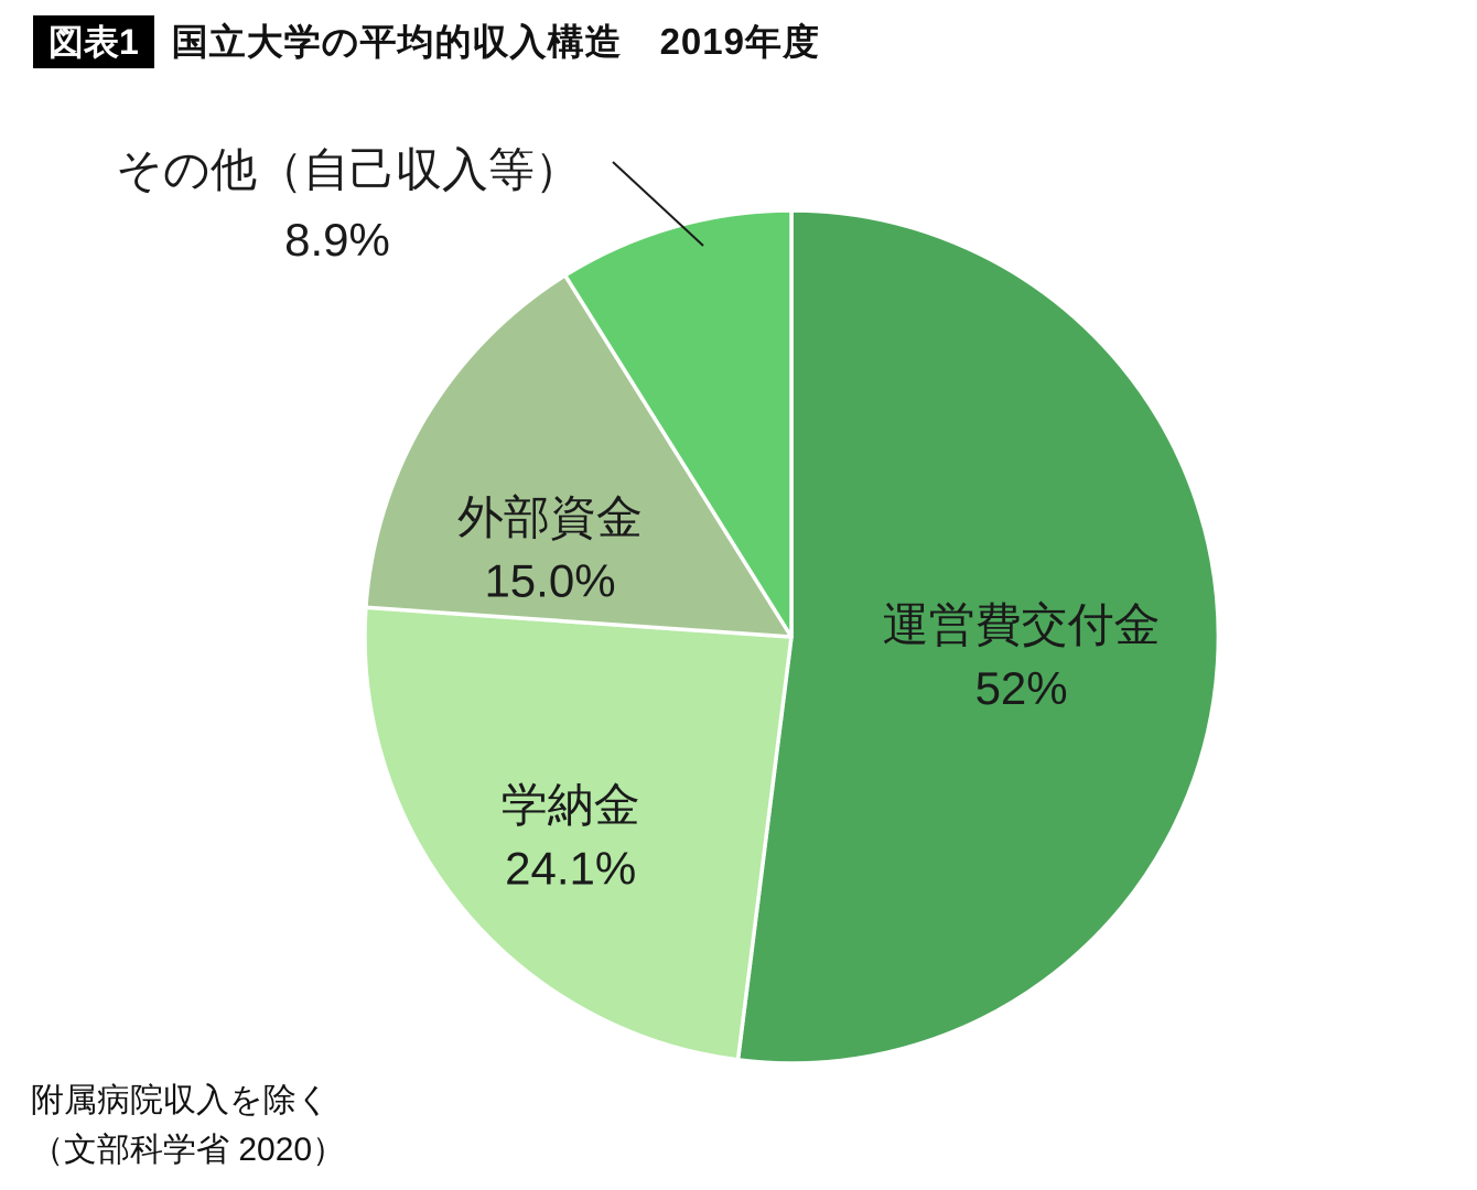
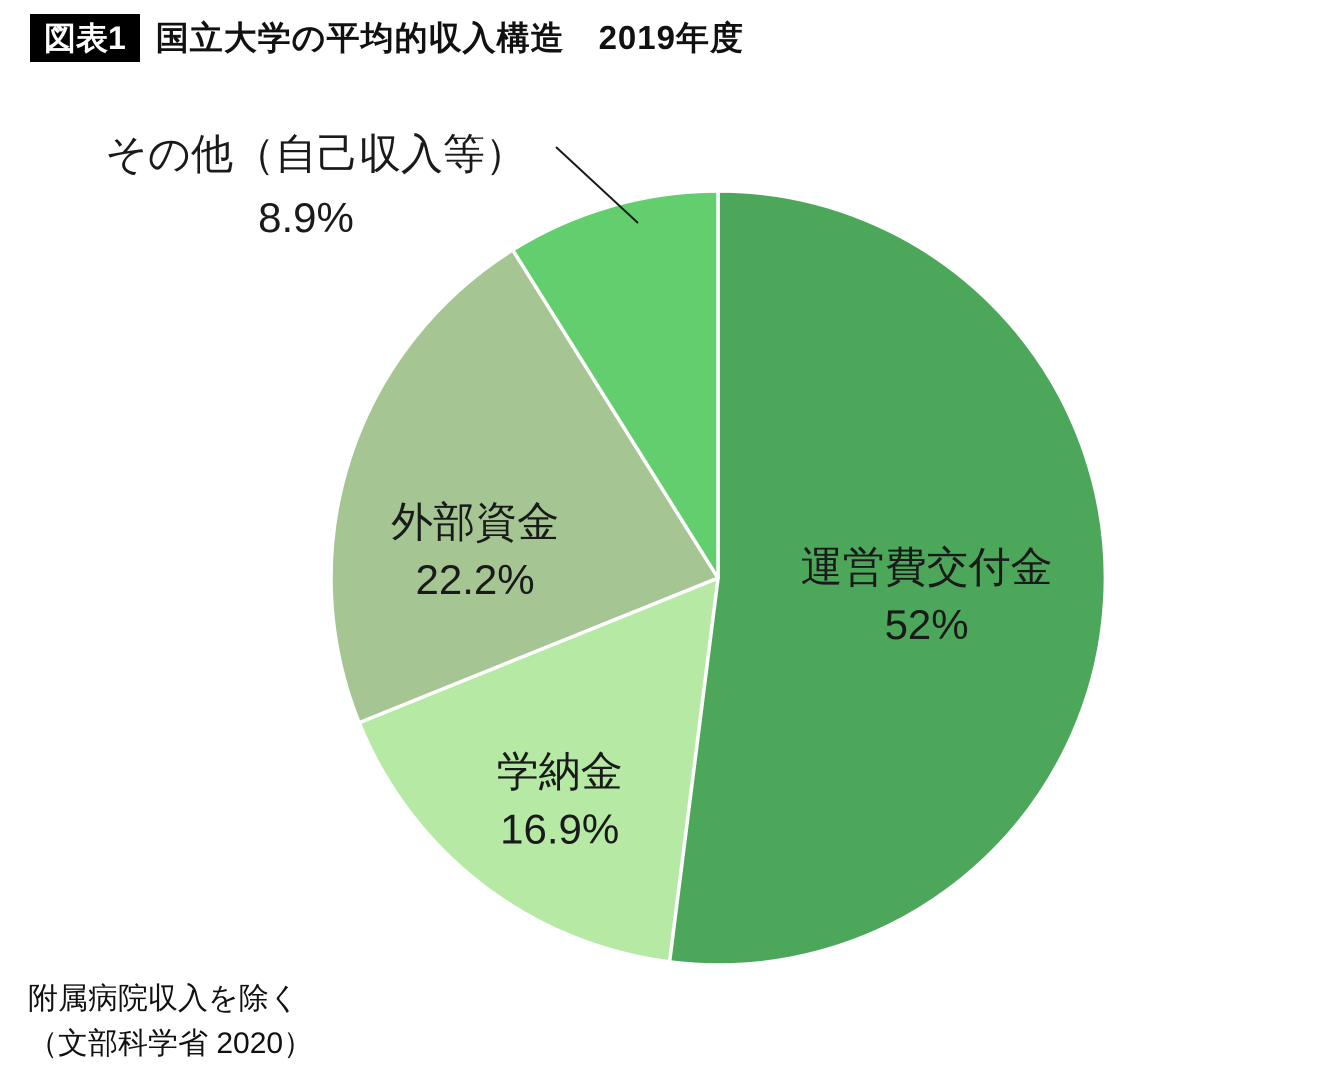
学納金: 24.1% -> 16.9%
外部資金: 15.0% -> 22.2%
